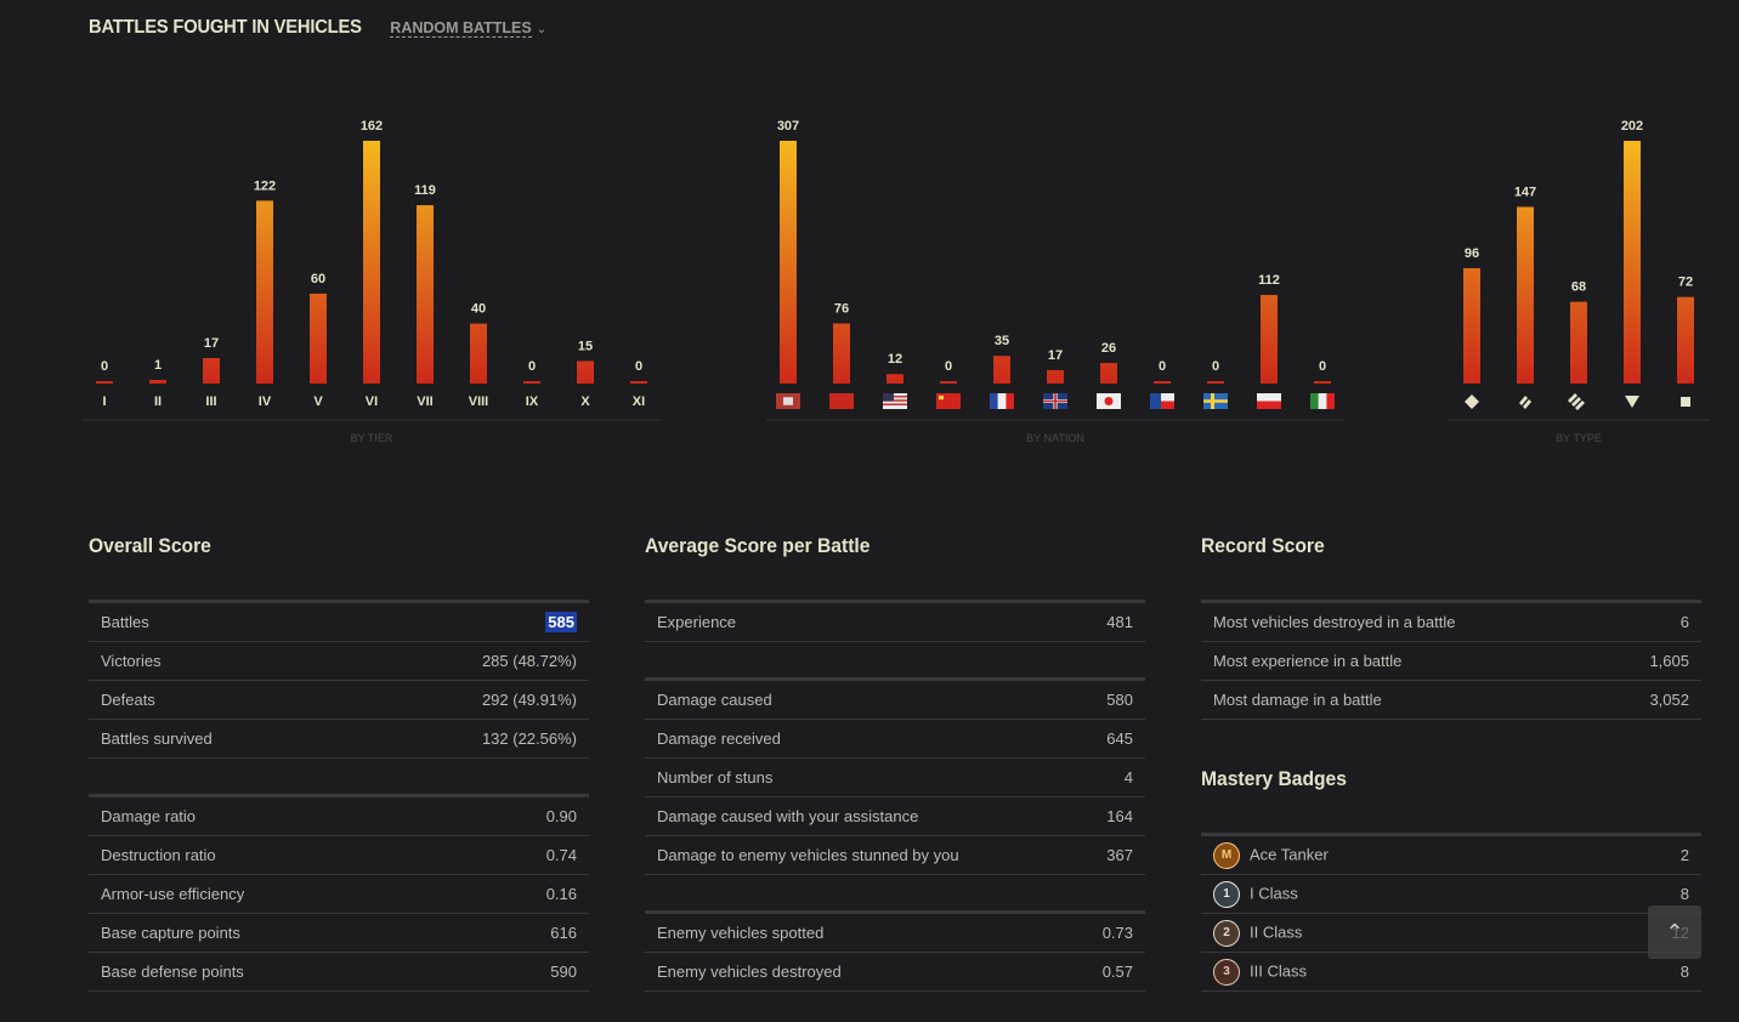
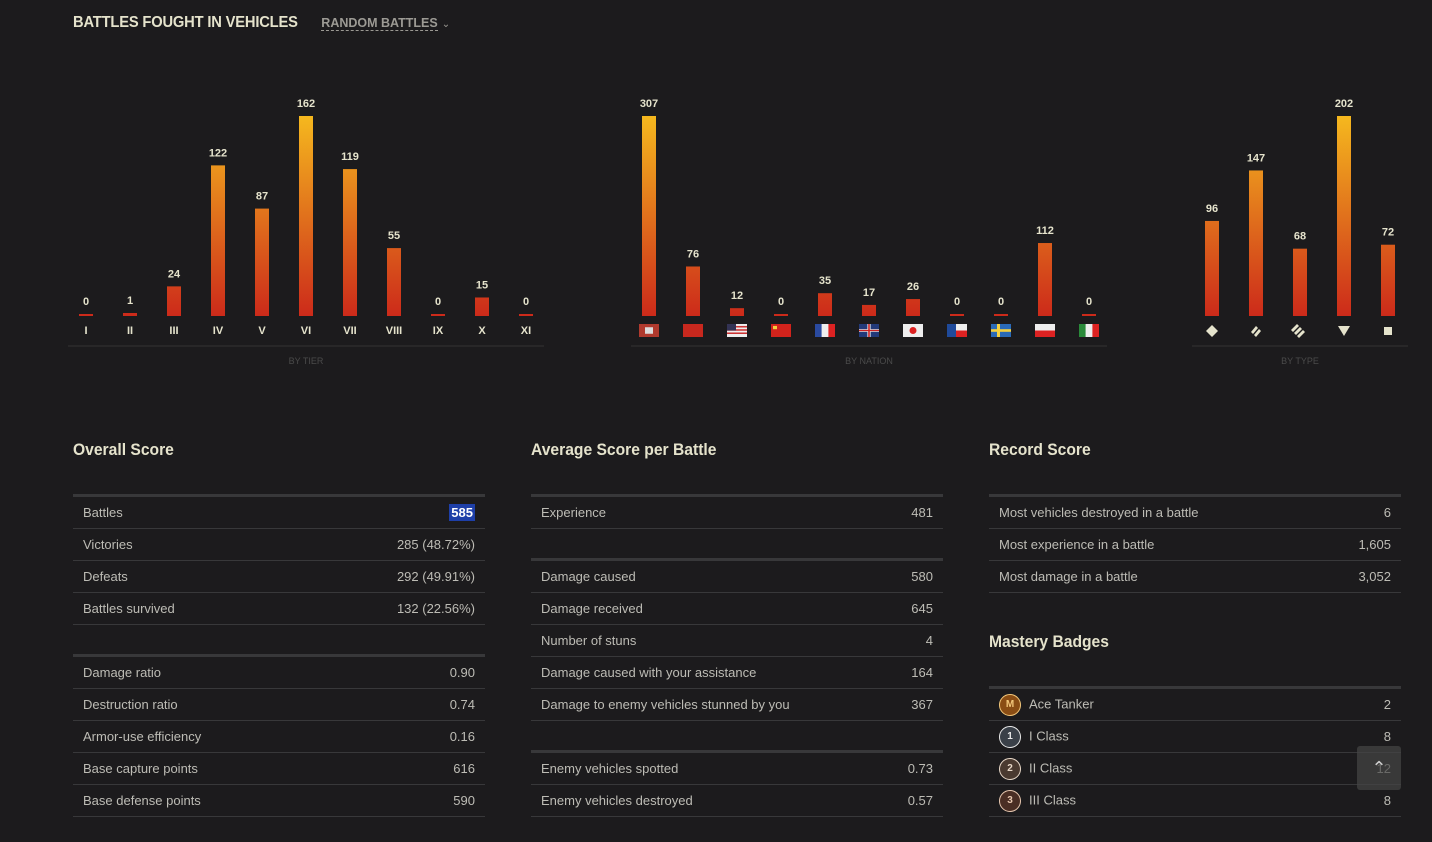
BY TIER/III: 17 -> 24
BY TIER/V: 60 -> 87
BY TIER/VIII: 40 -> 55
